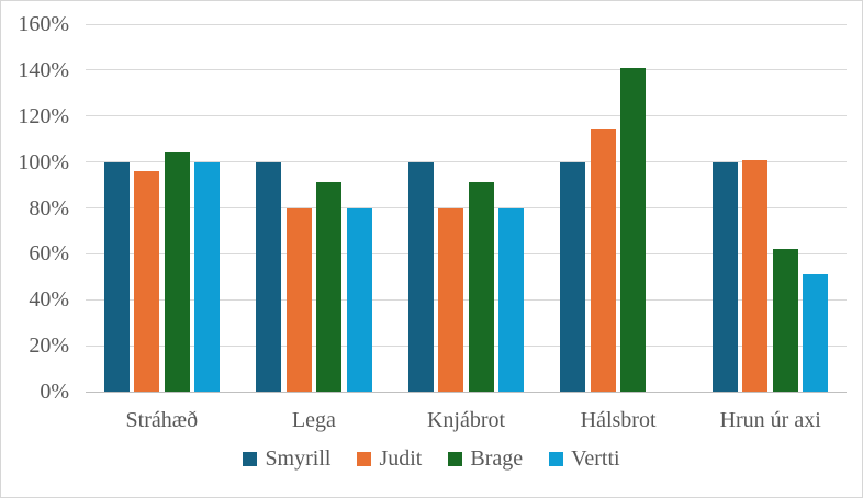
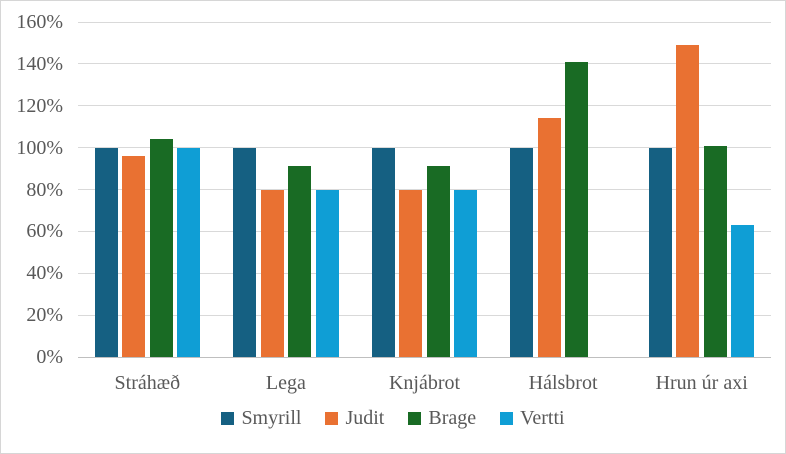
Judit/Hrun úr axi: 101% -> 149%
Brage/Hrun úr axi: 62% -> 101%
Vertti/Hrun úr axi: 51% -> 63%
